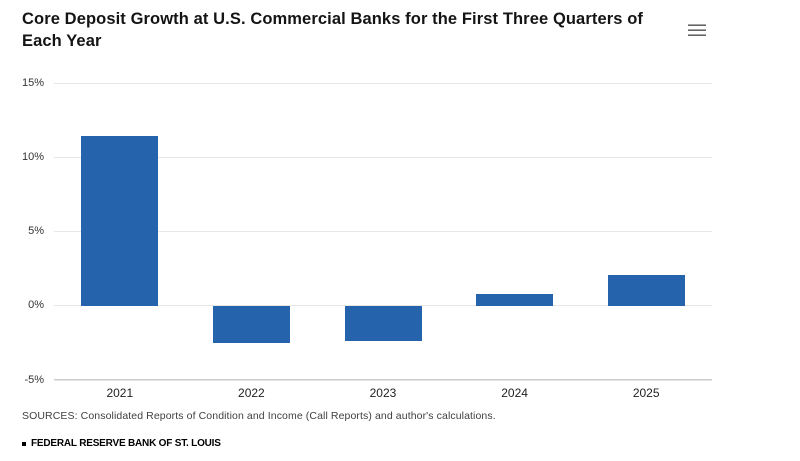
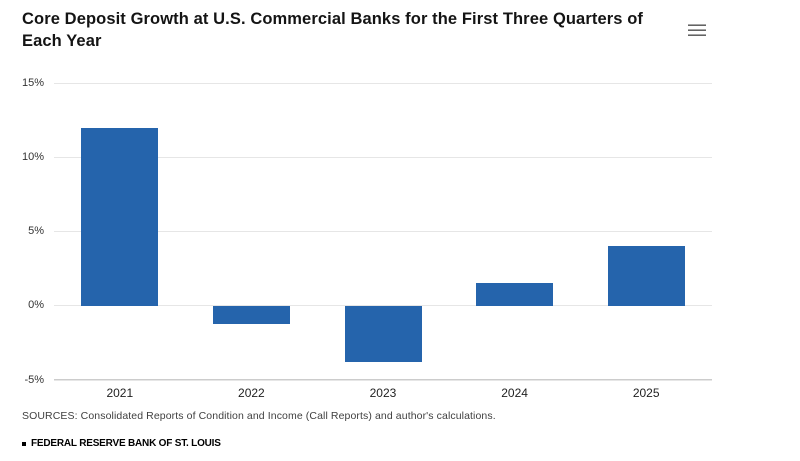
2021: 11.4% -> 12.0%
2022: -2.5% -> -1.2%
2023: -2.4% -> -3.8%
2024: 0.8% -> 1.5%
2025: 2.1% -> 4.0%
